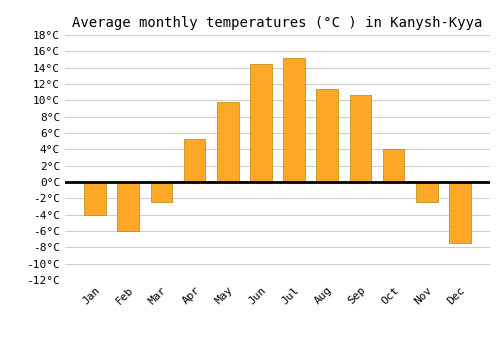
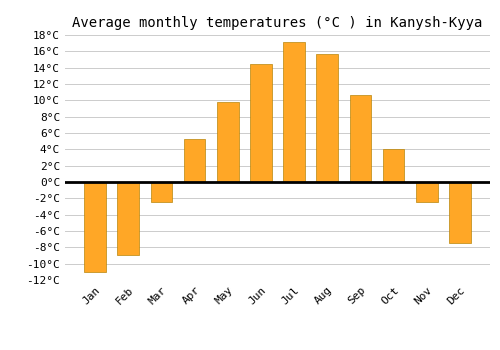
Jan: -4.0°C -> -11.0°C
Feb: -6.0°C -> -9.0°C
Jul: 15.2°C -> 17.2°C
Aug: 11.4°C -> 15.7°C
